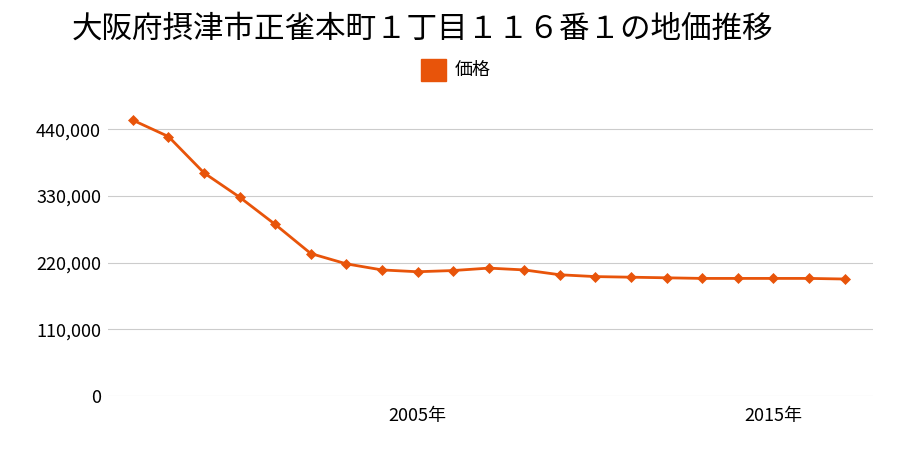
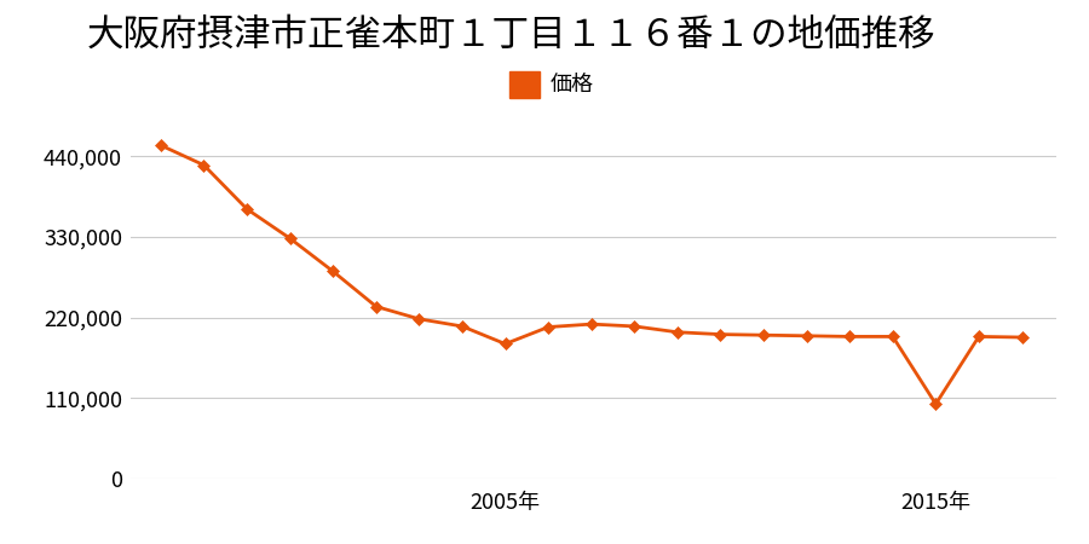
2005年: 205,000 -> 184,000
2015年: 194,000 -> 102,000
